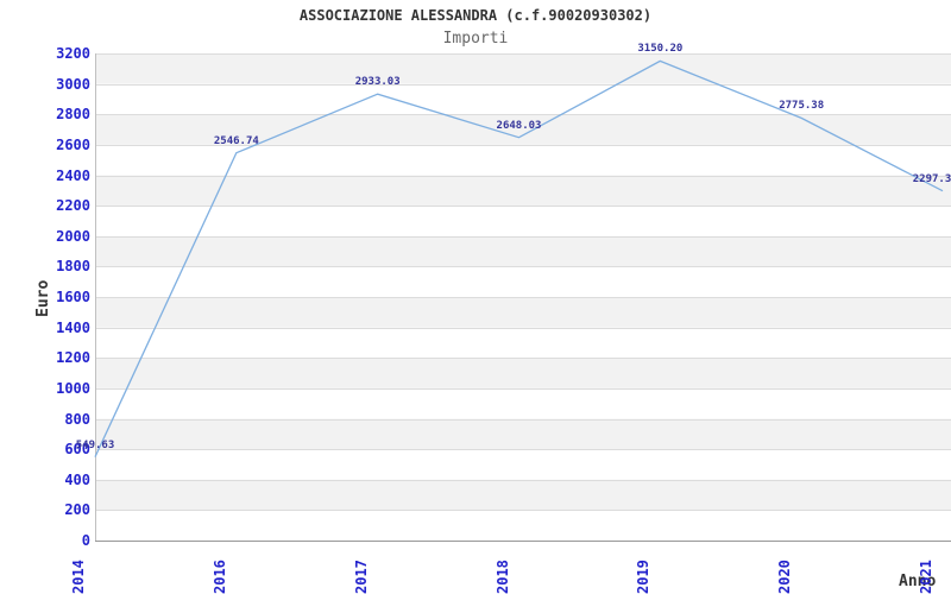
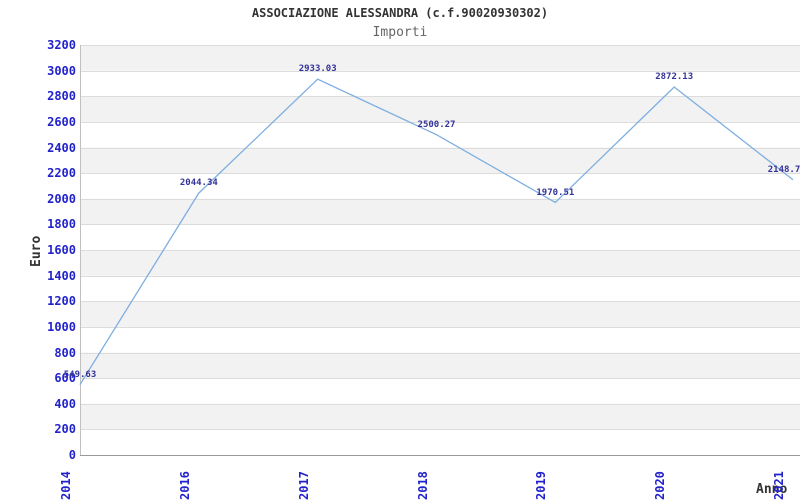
2016: 2546.74 -> 2044.34
2018: 2648.03 -> 2500.27
2019: 3150.20 -> 1970.51
2020: 2775.38 -> 2872.13
2021: 2297.3 -> 2148.7
